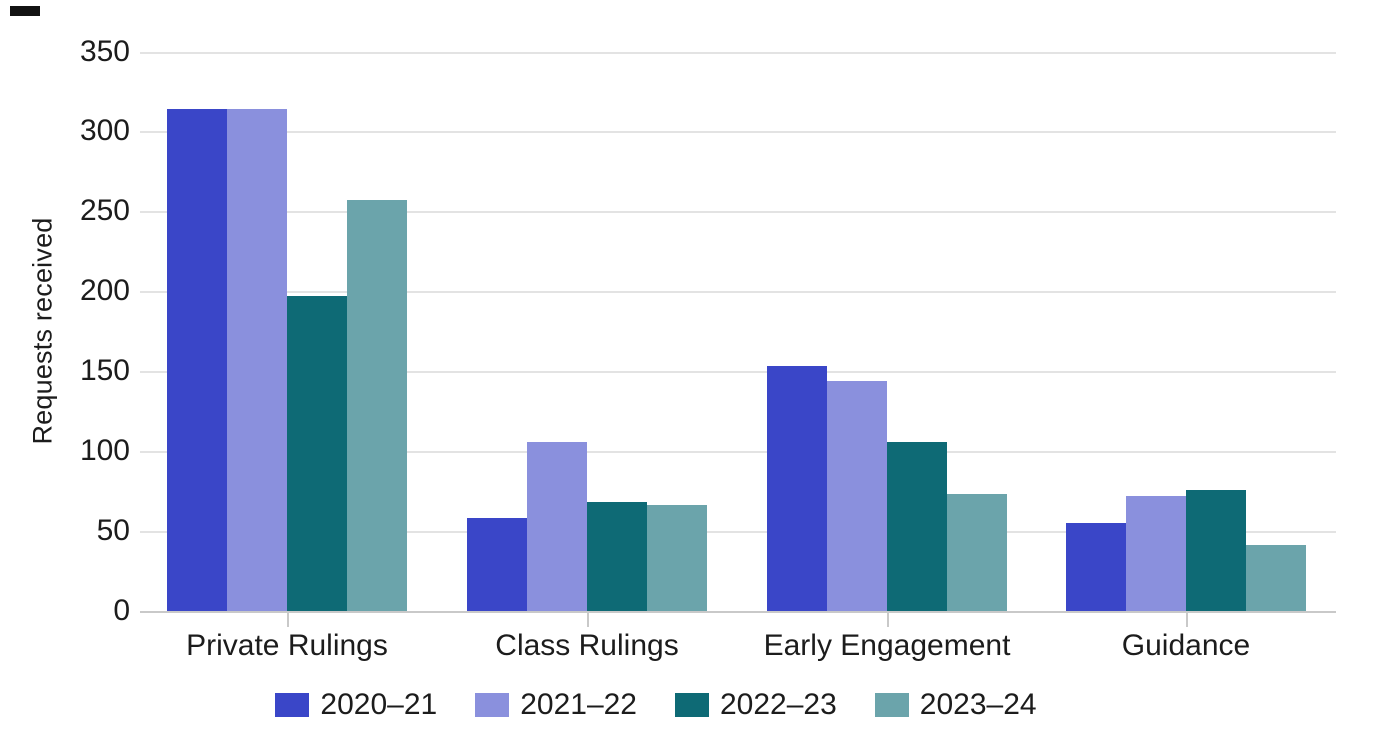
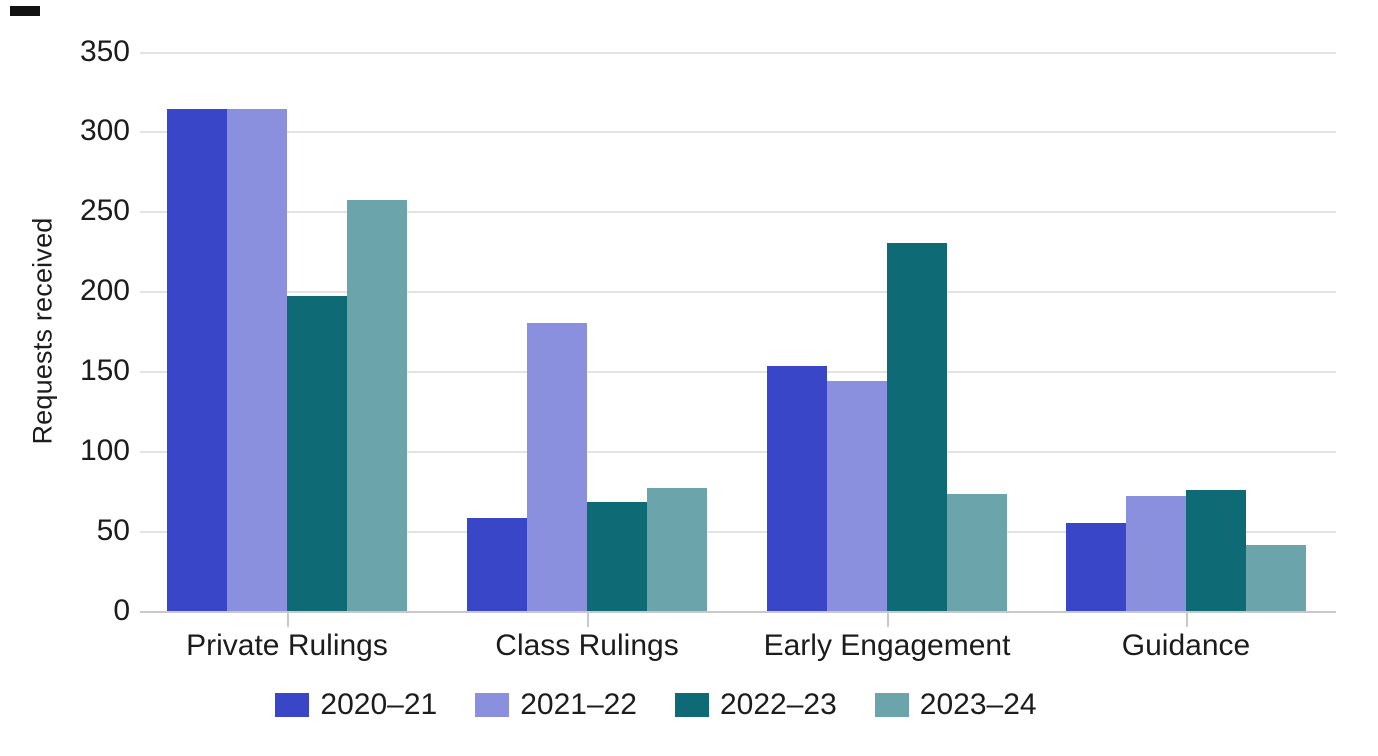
2021–22/Class Rulings: 106 -> 180
2023–24/Class Rulings: 66 -> 77
2022–23/Early Engagement: 106 -> 230
